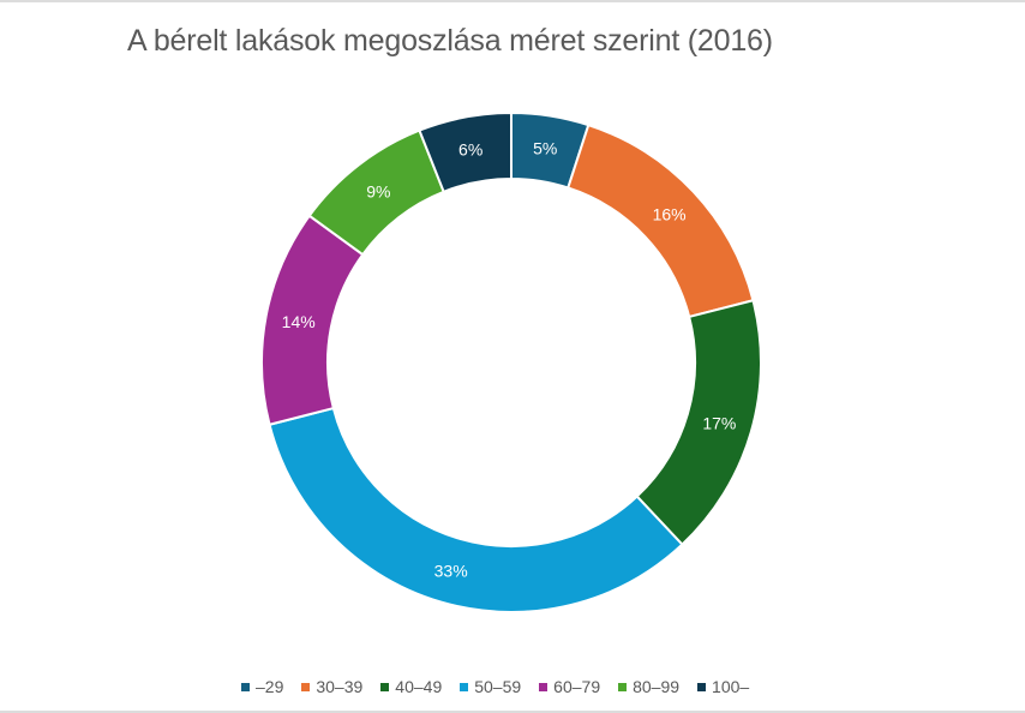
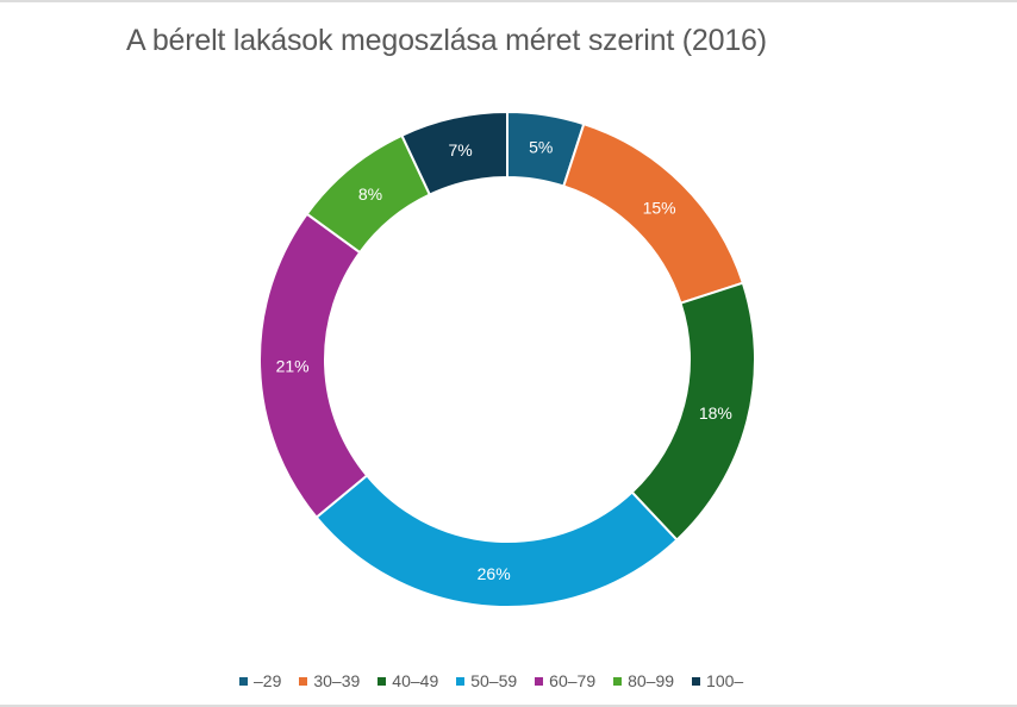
30–39: 16% -> 15%
40–49: 17% -> 18%
50–59: 33% -> 26%
60–79: 14% -> 21%
80–99: 9% -> 8%
100–: 6% -> 7%
